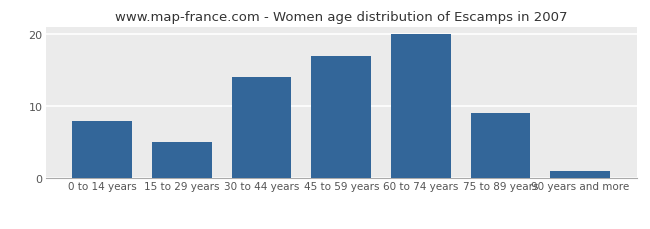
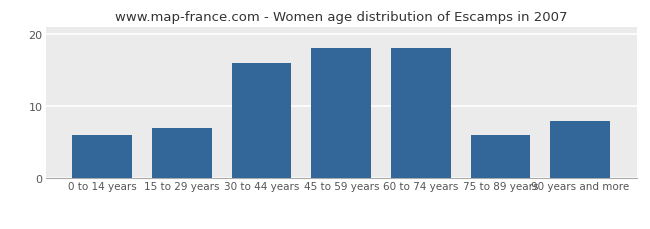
0 to 14 years: 8 -> 6
15 to 29 years: 5 -> 7
30 to 44 years: 14 -> 16
45 to 59 years: 17 -> 18
60 to 74 years: 20 -> 18
75 to 89 years: 9 -> 6
90 years and more: 1 -> 8
